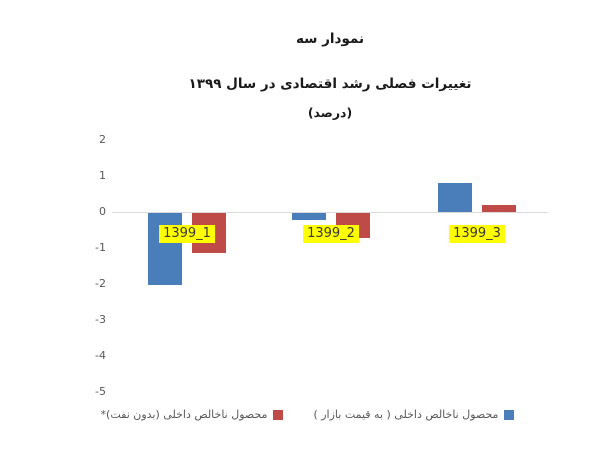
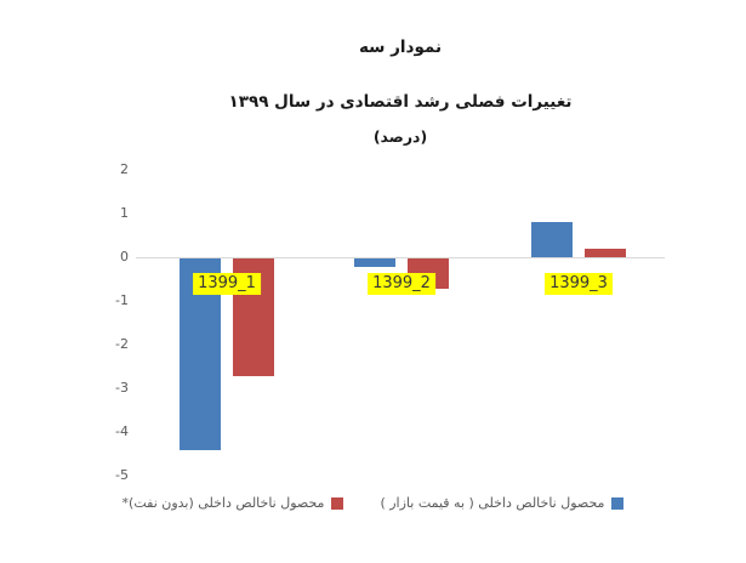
محصول ناخالص داخلی ( به قیمت بازار )/1399_1: -2.0 -> -4.4
محصول ناخالص داخلی (بدون نفت)*/1399_1: -1.1 -> -2.7
